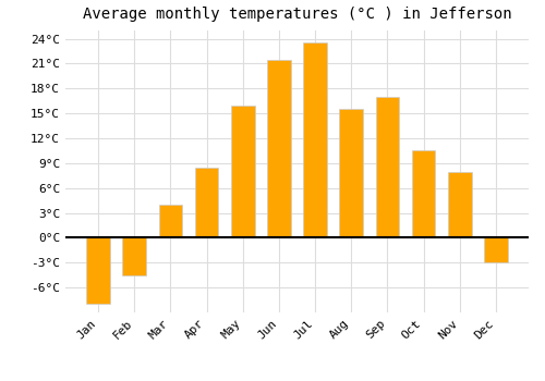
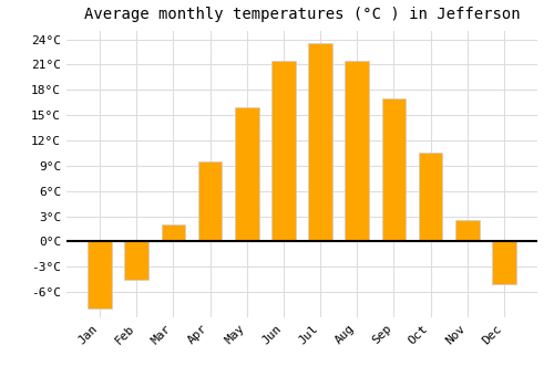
Mar: 4.0°C -> 2.0°C
Apr: 8.4°C -> 9.5°C
Aug: 15.6°C -> 21.5°C
Nov: 8.0°C -> 2.5°C
Dec: -3.0°C -> -5.0°C
